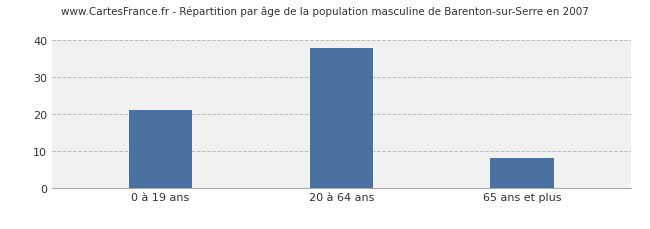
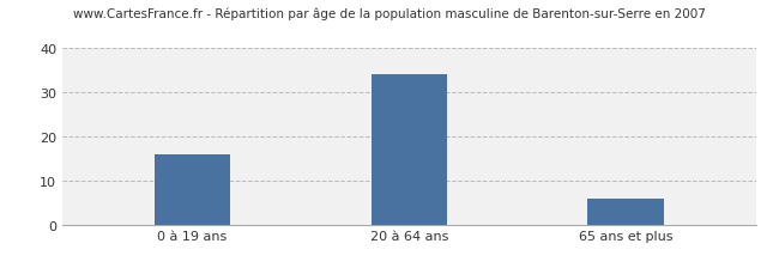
0 à 19 ans: 21 -> 16
20 à 64 ans: 38 -> 34
65 ans et plus: 8 -> 6
